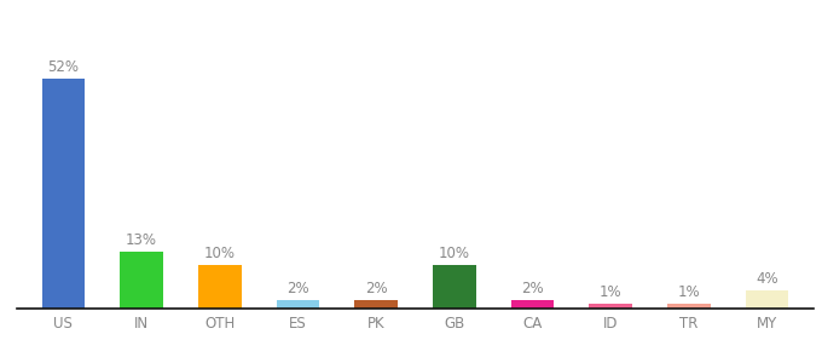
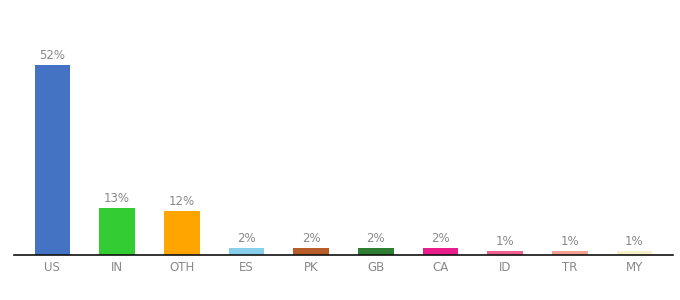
OTH: 10% -> 12%
GB: 10% -> 2%
MY: 4% -> 1%
